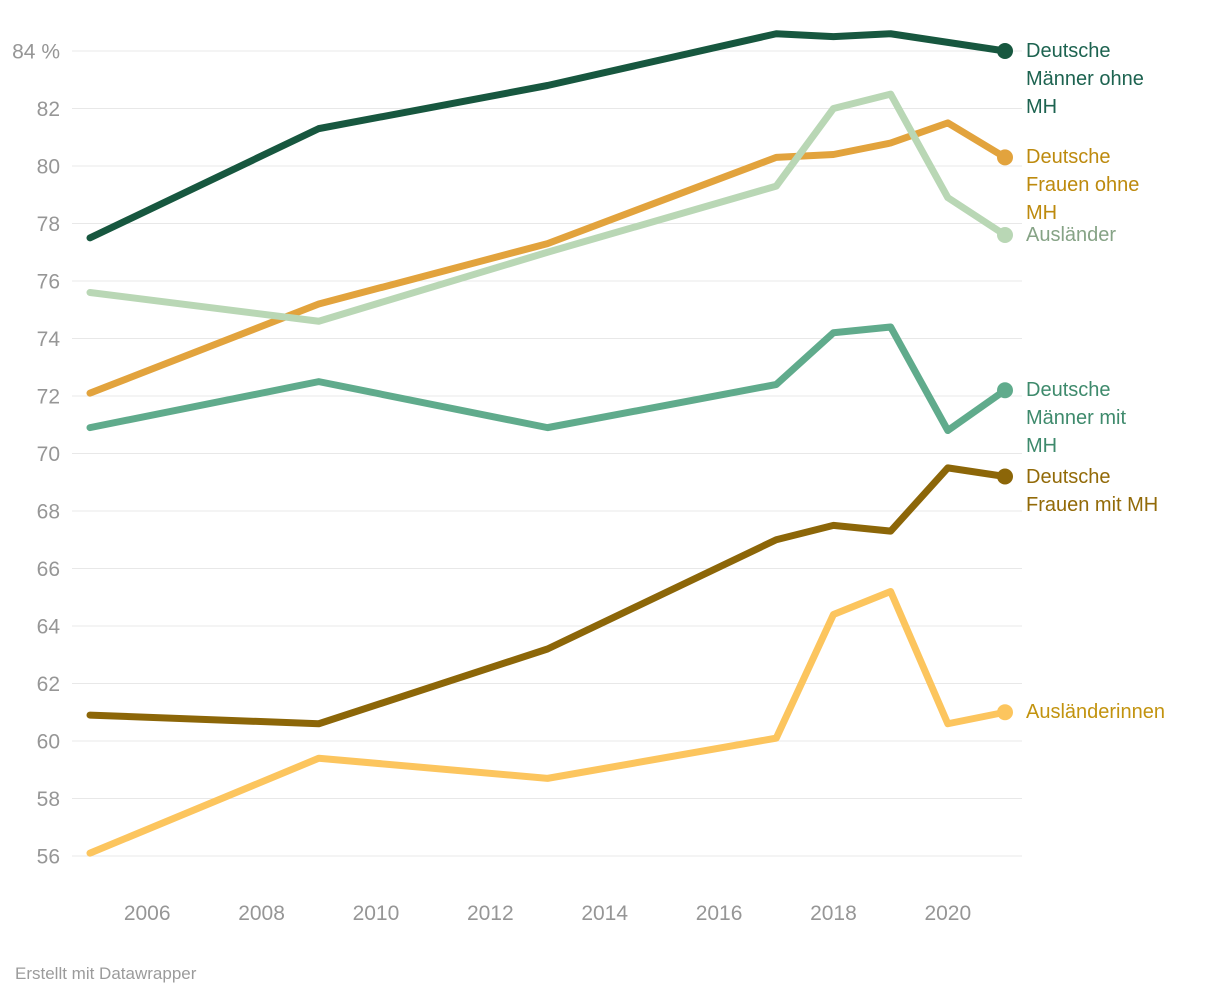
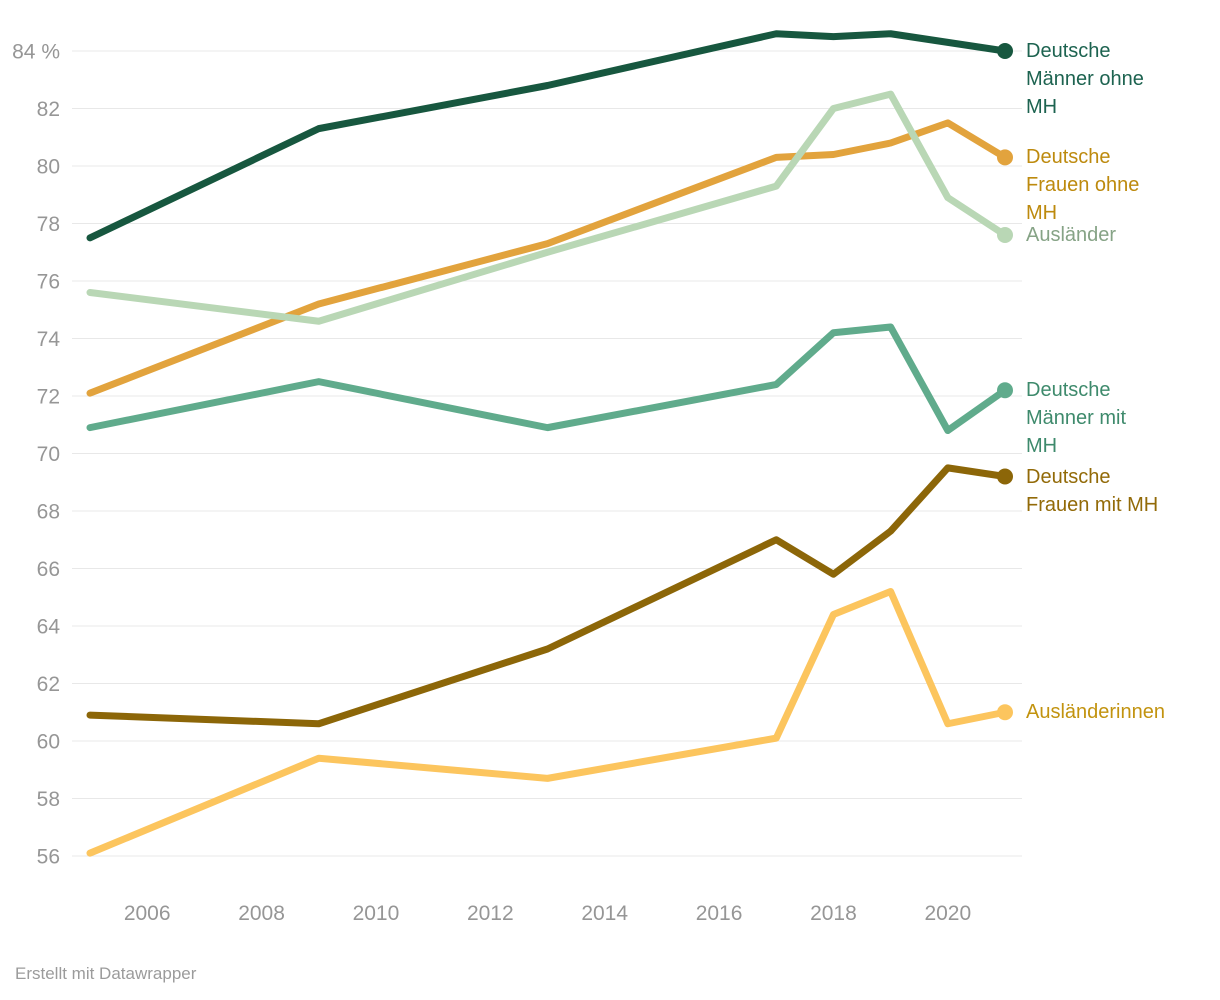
Deutsche Frauen mit MH/2018: 67.5% -> 65.8%
